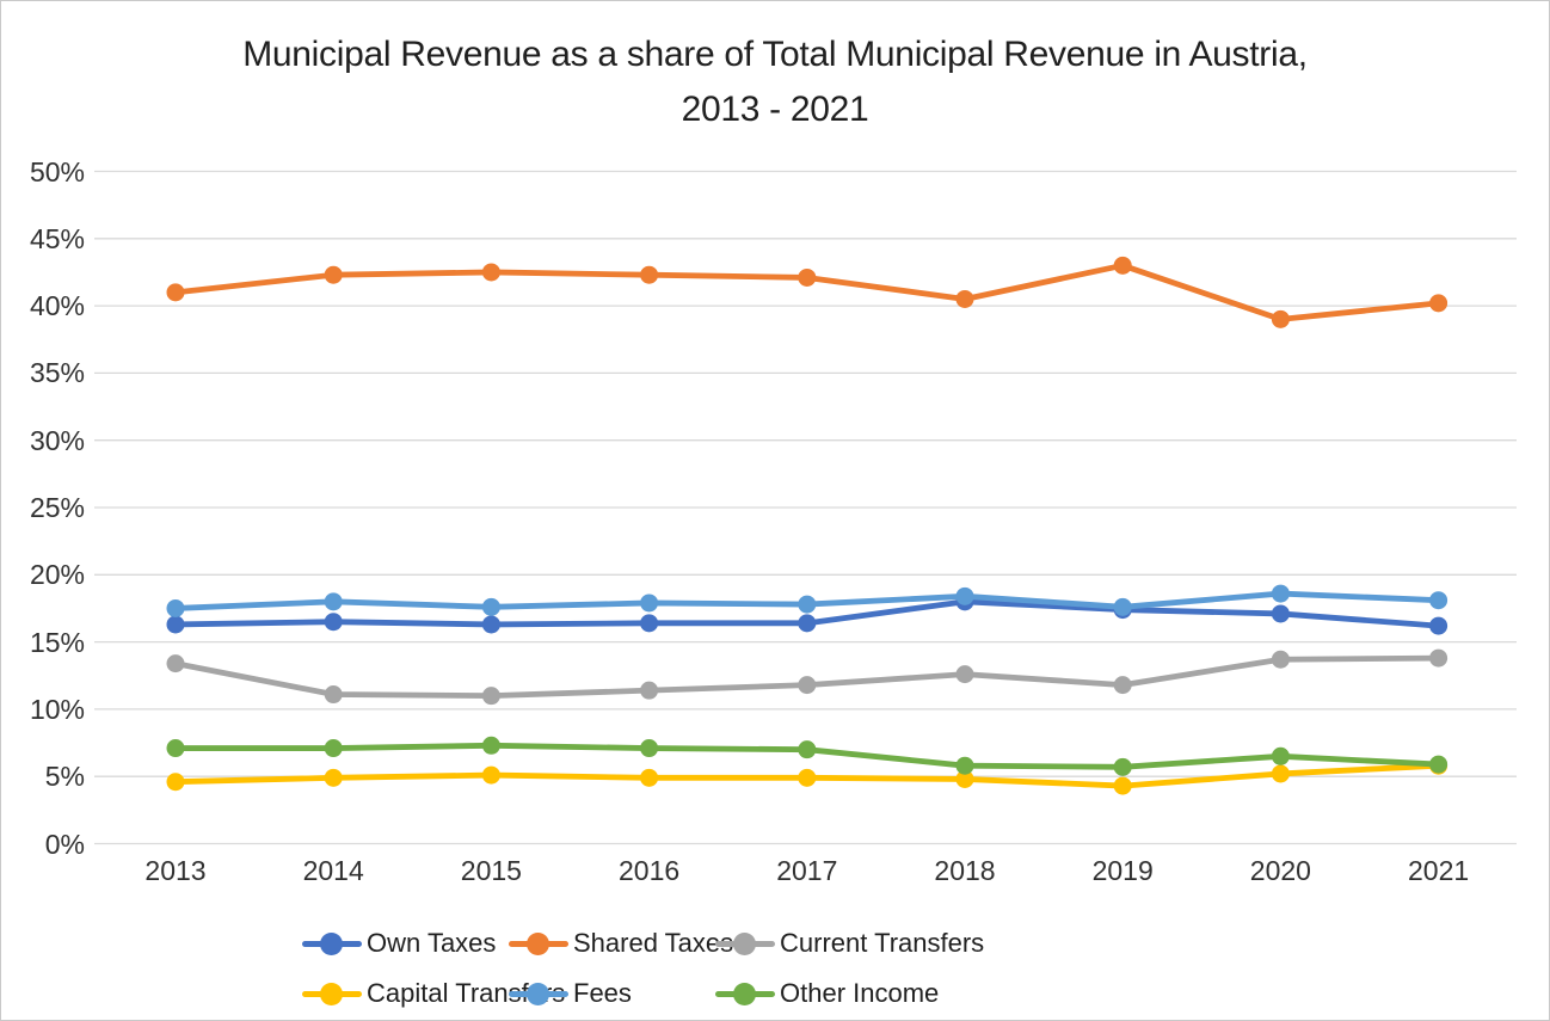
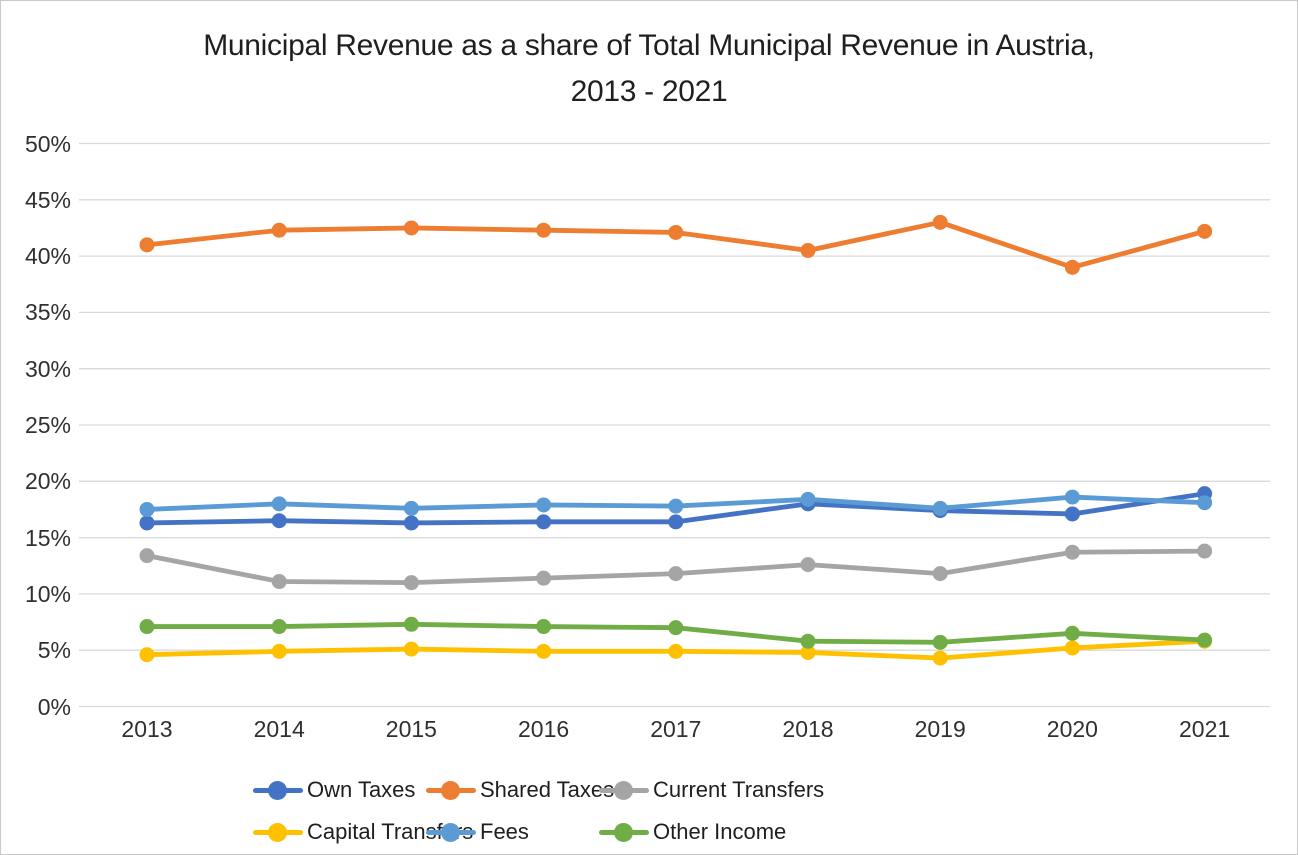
Own Taxes/2021: 16.2% -> 18.9%
Shared Taxes/2021: 40.2% -> 42.2%
